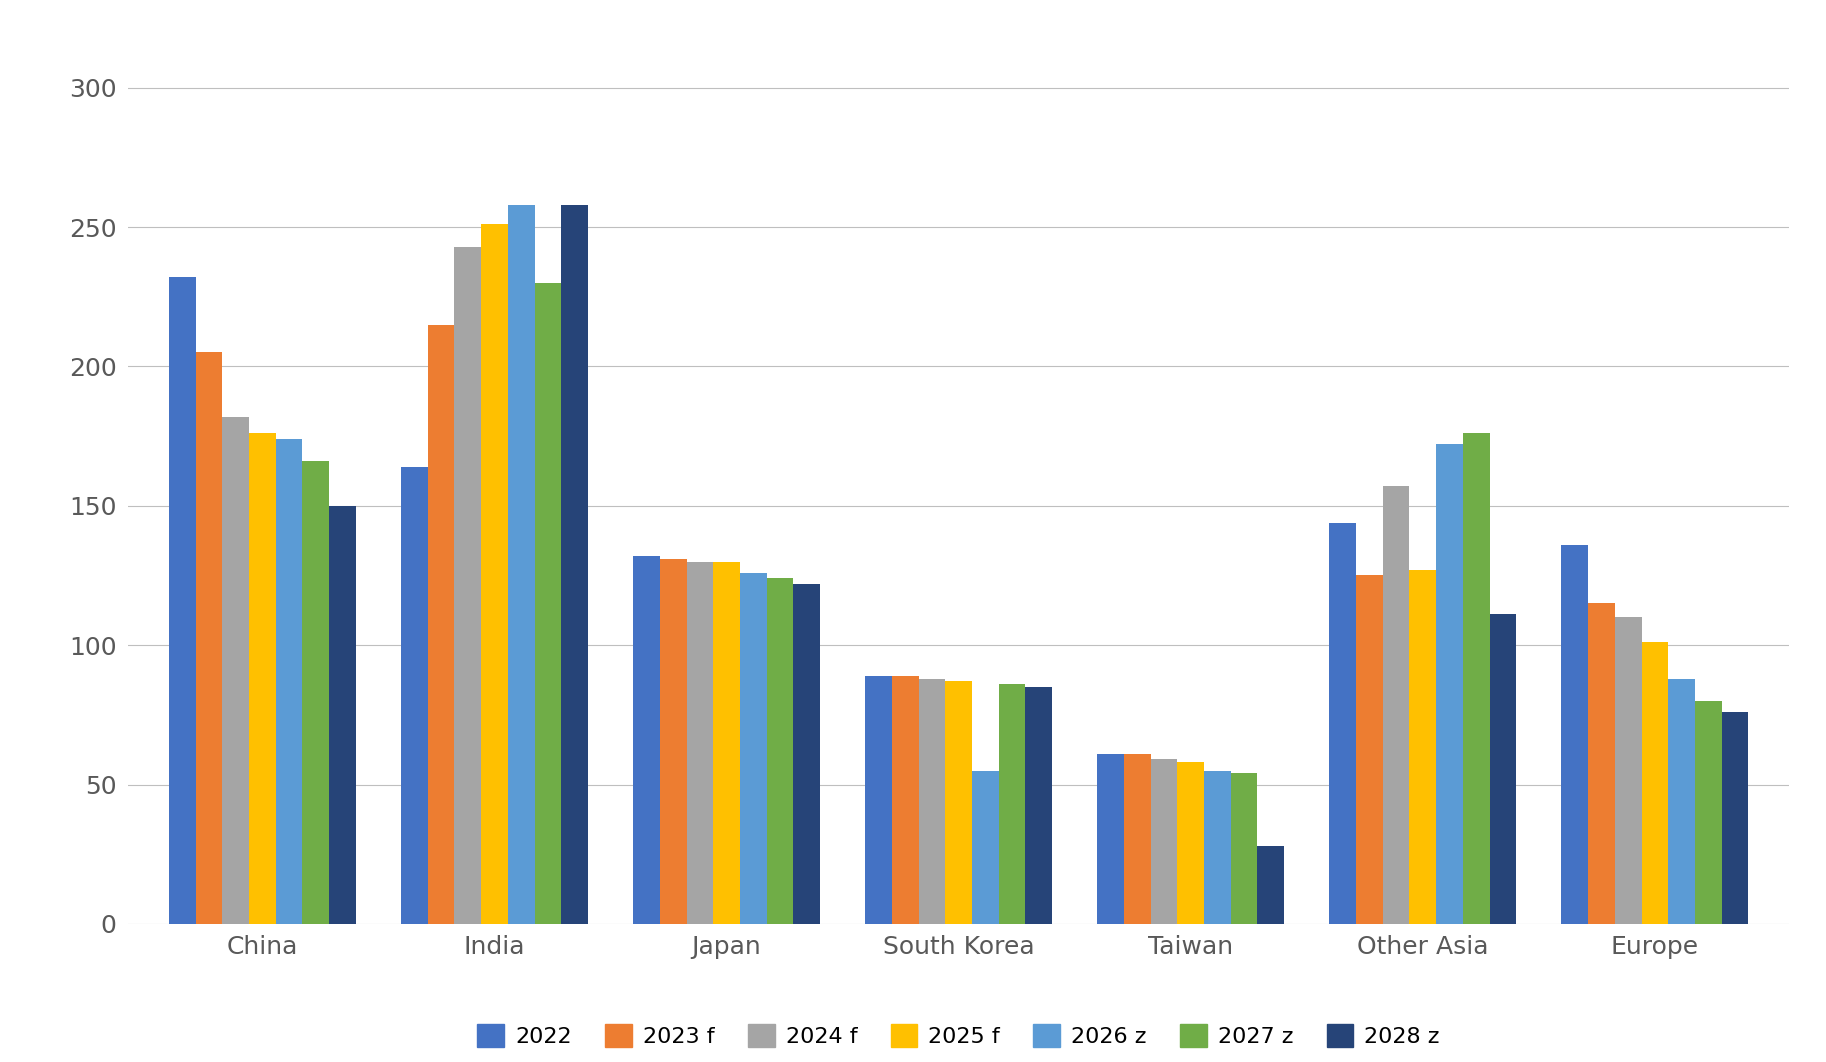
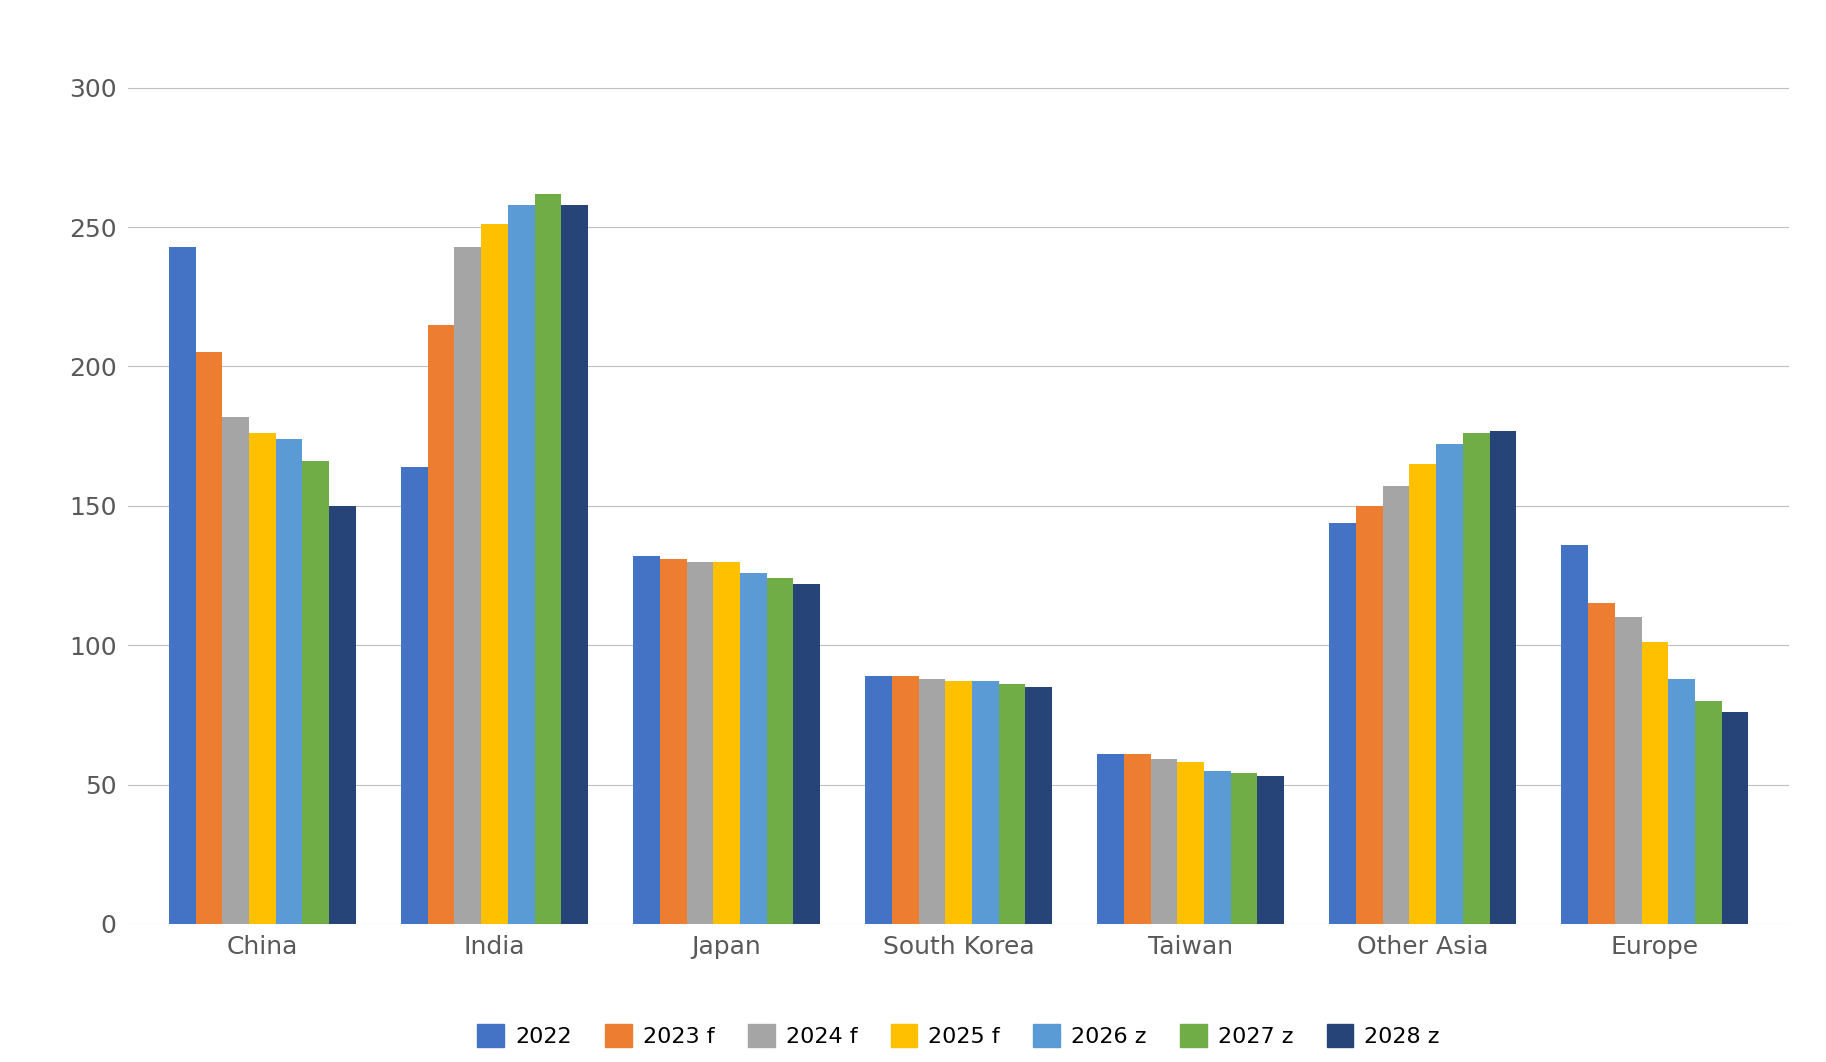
2022/China: 232 -> 243
2027 z/India: 230 -> 262
2026 z/South Korea: 55 -> 87
2028 z/Taiwan: 28 -> 53
2023 f/Other Asia: 125 -> 150
2025 f/Other Asia: 127 -> 165
2028 z/Other Asia: 111 -> 177
